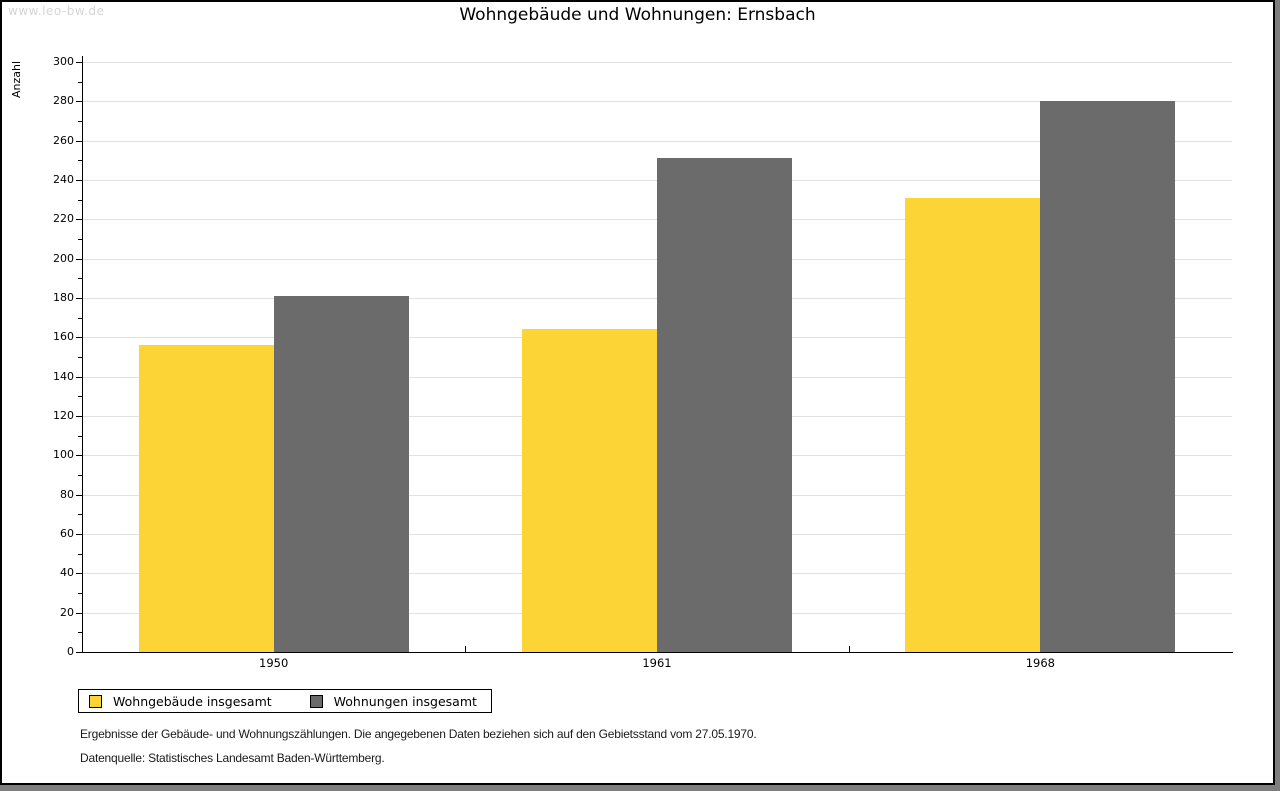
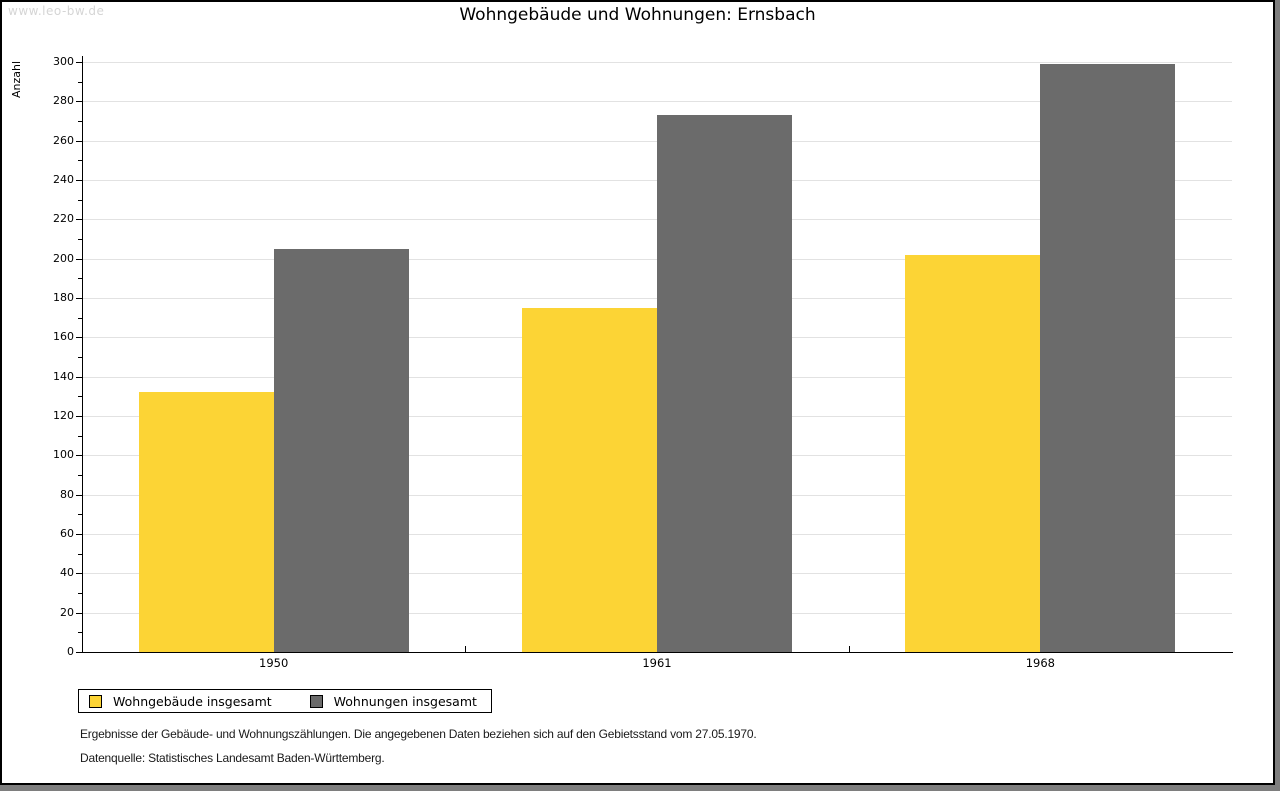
Wohngebäude insgesamt/1950: 156 -> 132
Wohnungen insgesamt/1950: 181 -> 205
Wohngebäude insgesamt/1961: 164 -> 175
Wohnungen insgesamt/1961: 251 -> 273
Wohngebäude insgesamt/1968: 231 -> 202
Wohnungen insgesamt/1968: 280 -> 299
